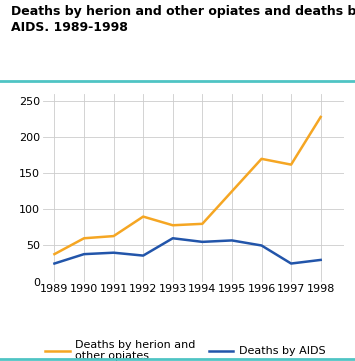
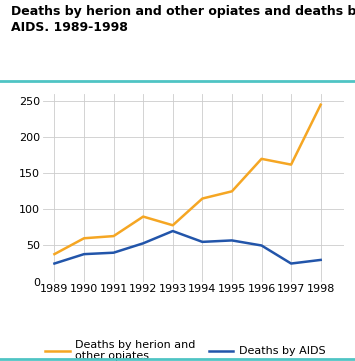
Deaths by AIDS/1992: 36 -> 53
Deaths by AIDS/1993: 60 -> 70
Deaths by herion and other opiates/1994: 80 -> 115
Deaths by herion and other opiates/1998: 228 -> 245
